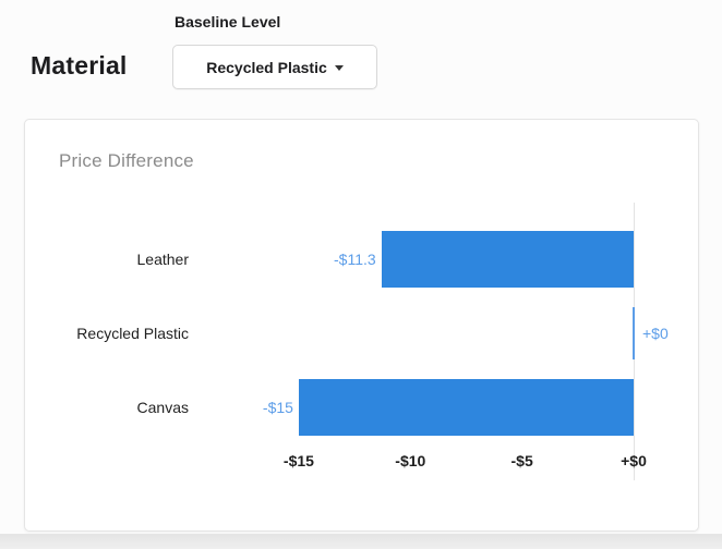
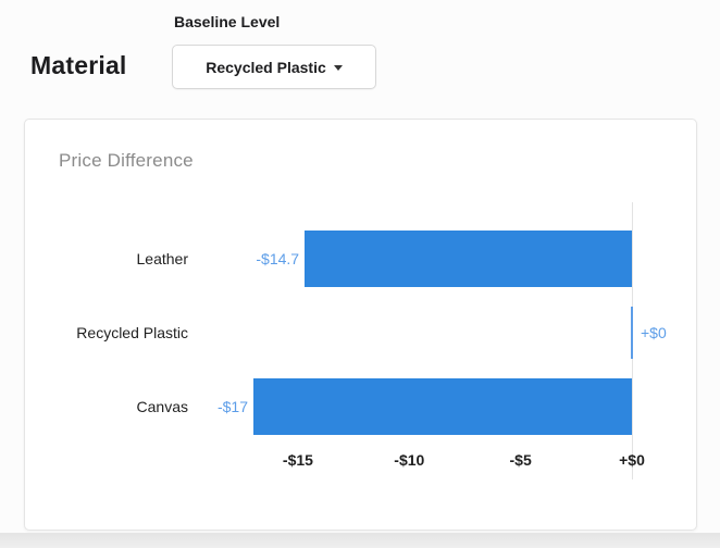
Leather: -$11.3 -> -$14.7
Canvas: -$15 -> -$17
